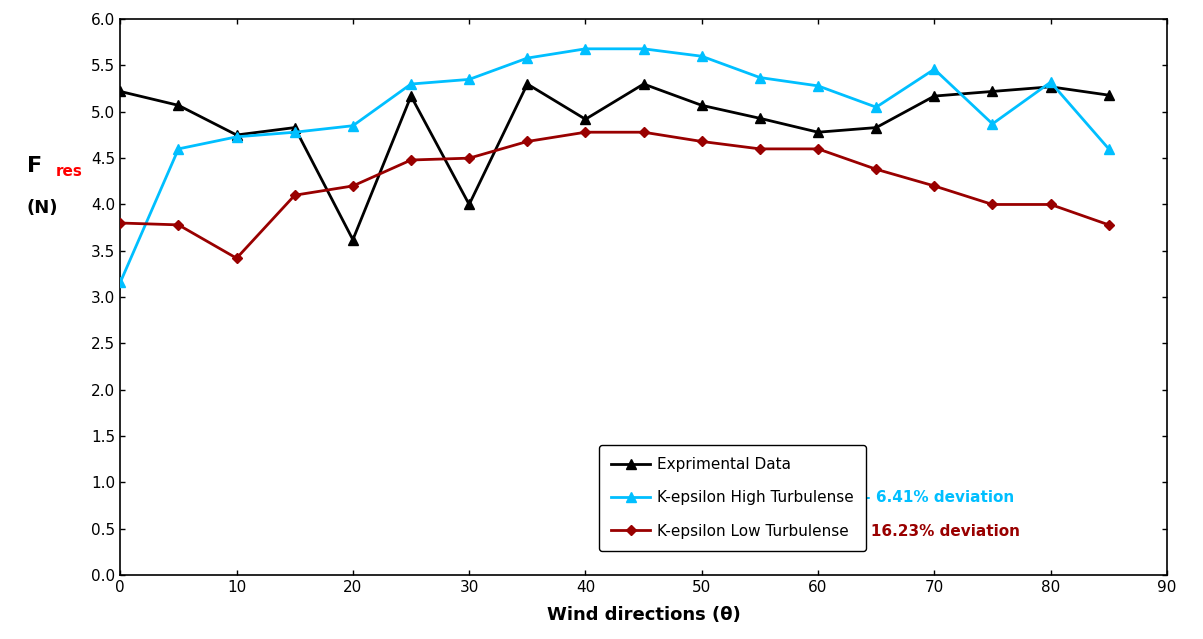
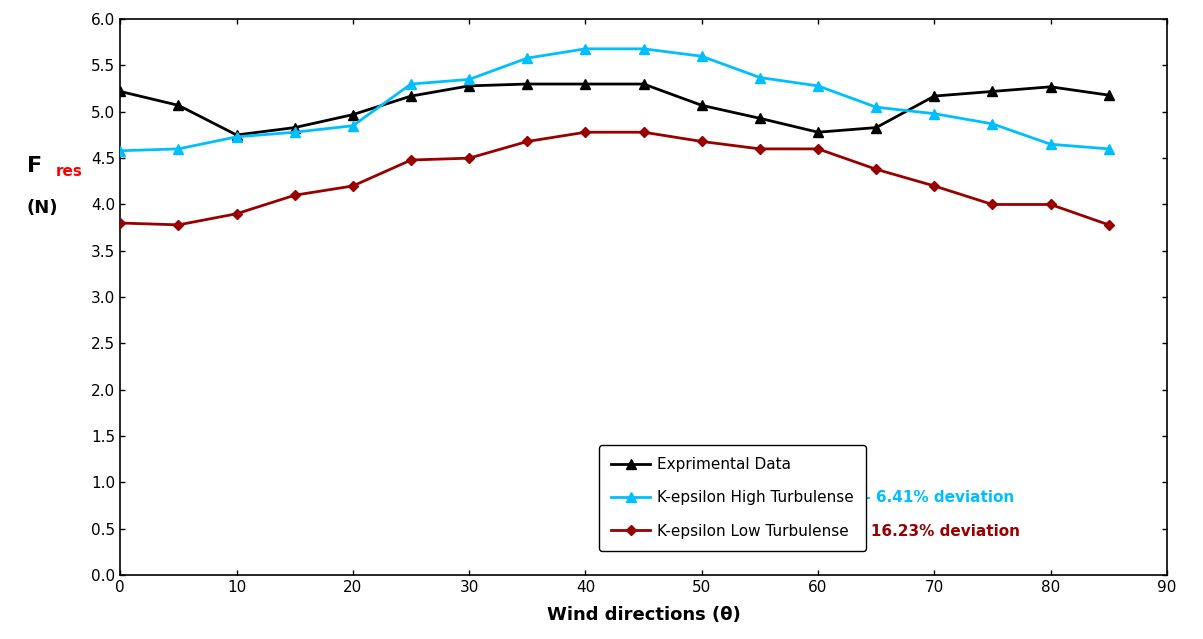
K-epsilon High Turbulense/0: 3.16 -> 4.58
K-epsilon Low Turbulense/10: 3.42 -> 3.90
Exprimental Data/20: 3.62 -> 4.97
Exprimental Data/30: 4.00 -> 5.28
Exprimental Data/40: 4.92 -> 5.30
K-epsilon High Turbulense/70: 5.46 -> 4.98
K-epsilon High Turbulense/80: 5.32 -> 4.65
